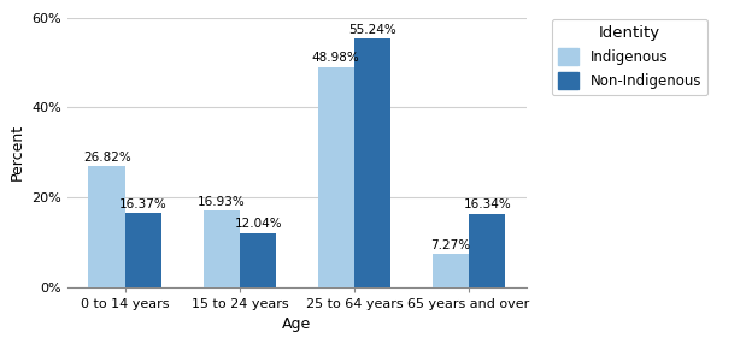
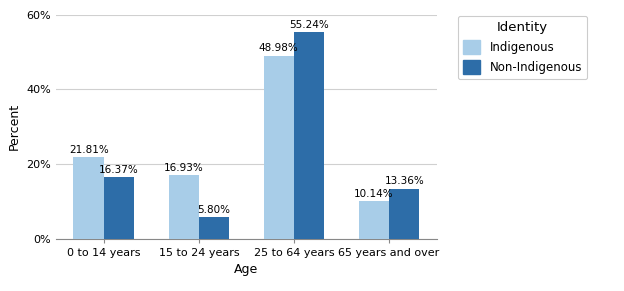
Indigenous/0 to 14 years: 26.82% -> 21.81%
Non-Indigenous/15 to 24 years: 12.04% -> 5.80%
Indigenous/65 years and over: 7.27% -> 10.14%
Non-Indigenous/65 years and over: 16.34% -> 13.36%
